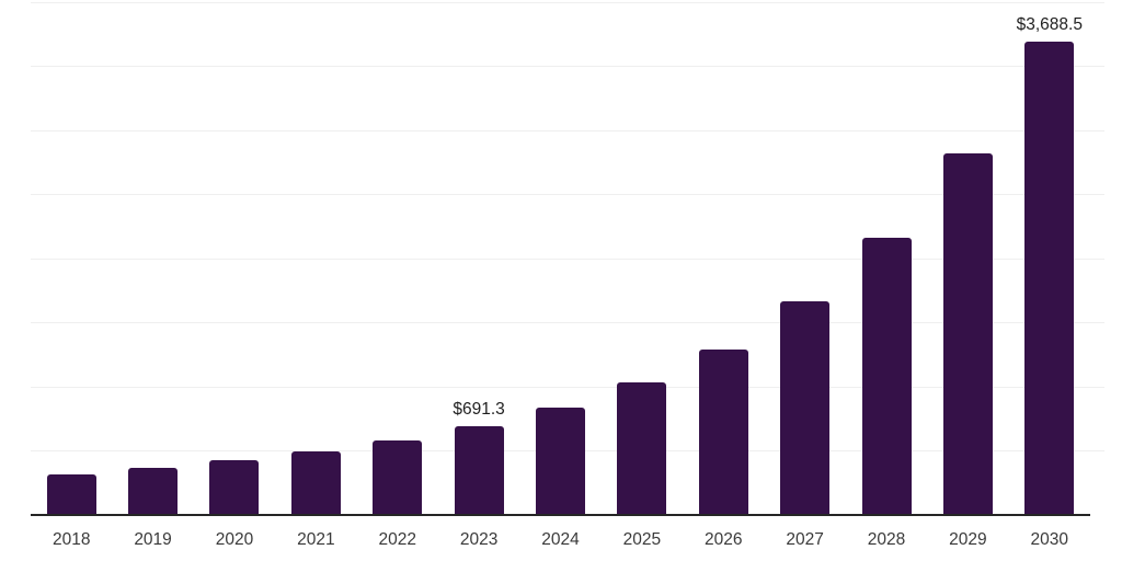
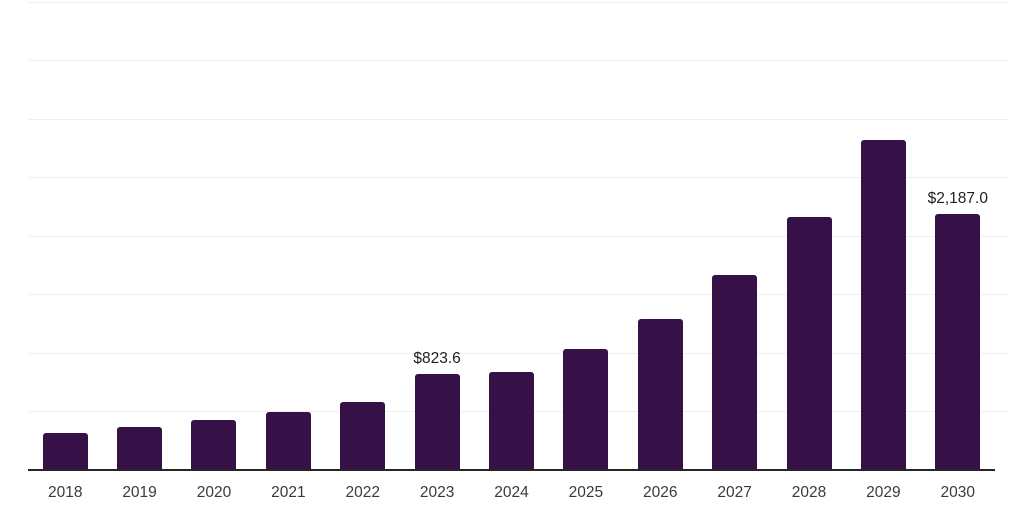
2023: $691.3 -> $823.6
2030: $3,688.5 -> $2,187.0
